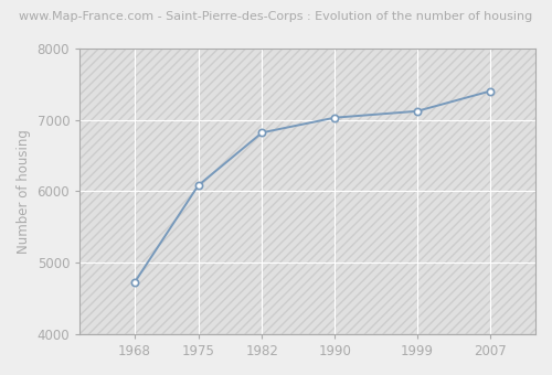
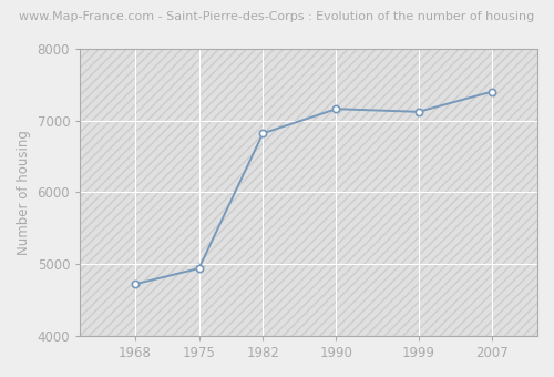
1975: 6080 -> 4940
1990: 7030 -> 7160
